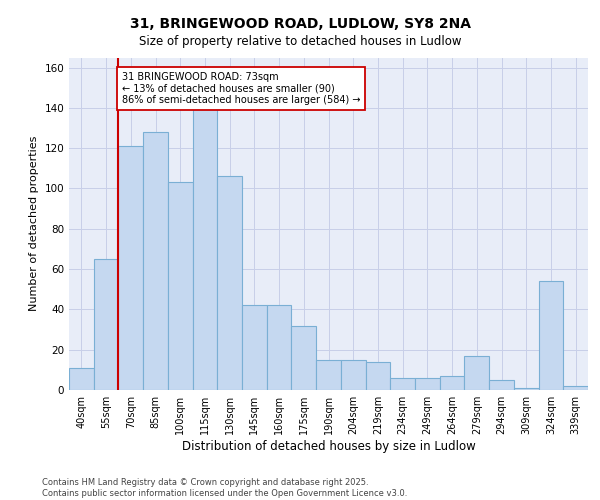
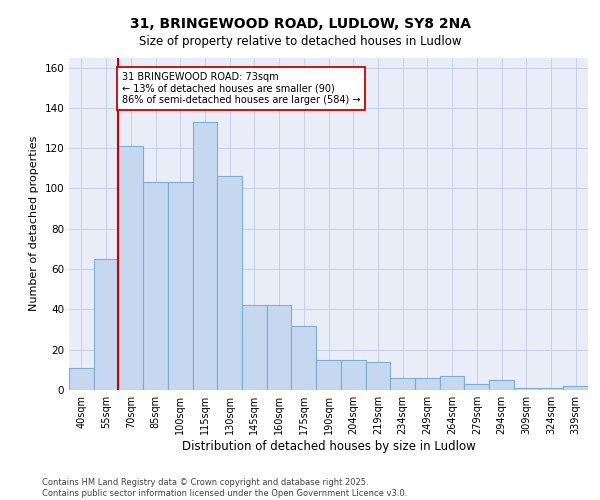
85sqm: 128 -> 103
115sqm: 140 -> 133
279sqm: 17 -> 3
324sqm: 54 -> 1
